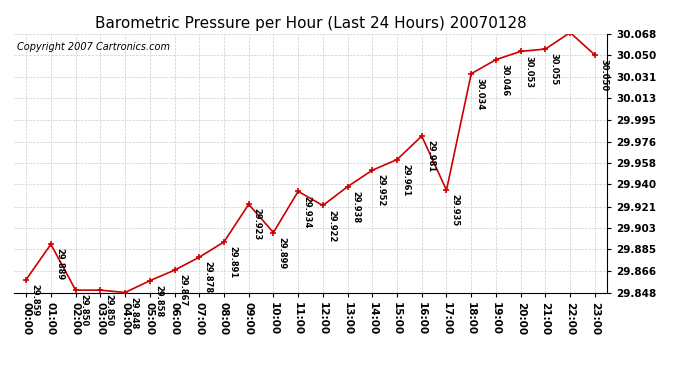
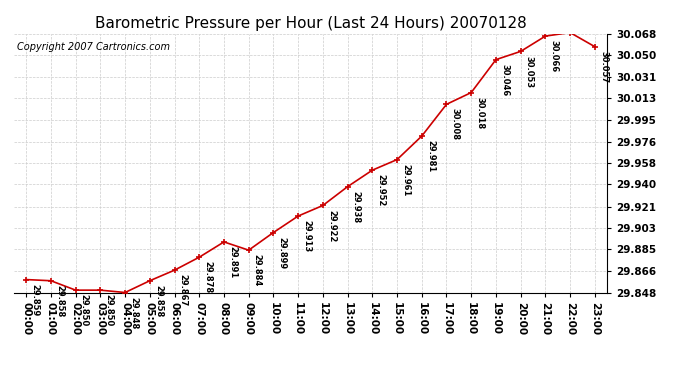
01:00: 29.889 -> 29.858
09:00: 29.923 -> 29.884
11:00: 29.934 -> 29.913
17:00: 29.935 -> 30.008
18:00: 30.034 -> 30.018
21:00: 30.055 -> 30.066
23:00: 30.050 -> 30.057
